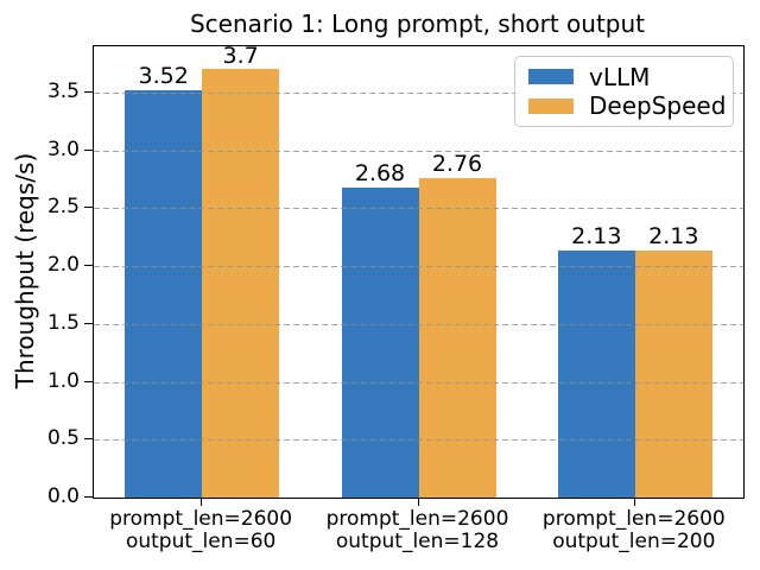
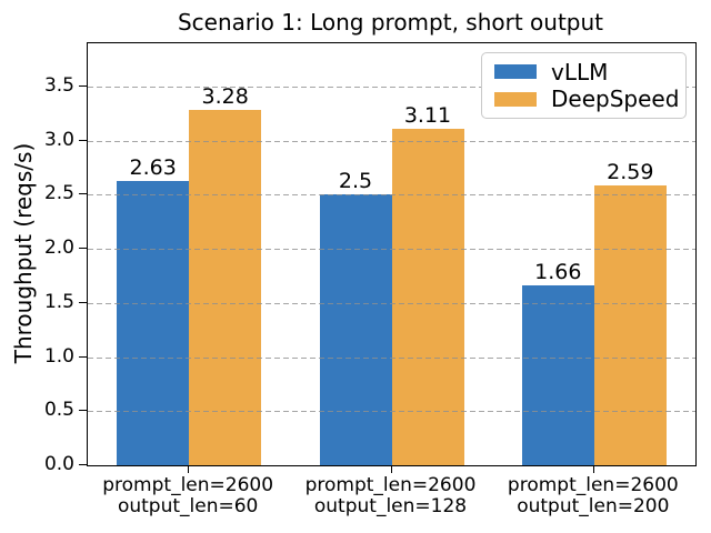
vLLM/prompt_len=2600 output_len=60: 3.52 -> 2.63
DeepSpeed/prompt_len=2600 output_len=60: 3.7 -> 3.28
vLLM/prompt_len=2600 output_len=128: 2.68 -> 2.5
DeepSpeed/prompt_len=2600 output_len=128: 2.76 -> 3.11
vLLM/prompt_len=2600 output_len=200: 2.13 -> 1.66
DeepSpeed/prompt_len=2600 output_len=200: 2.13 -> 2.59
